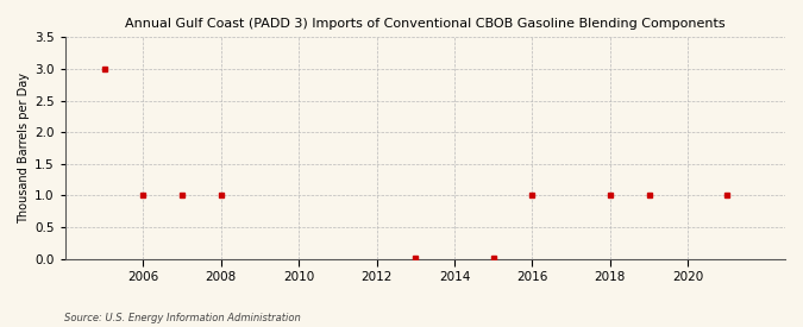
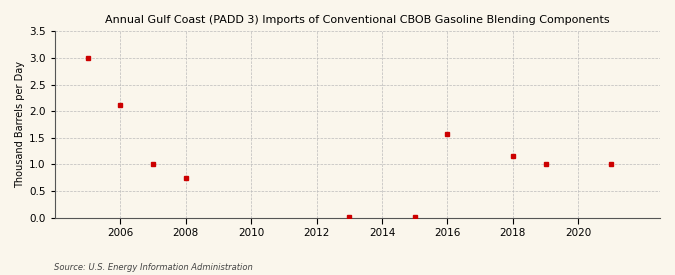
2006: 1.00 -> 2.12
2008: 1.00 -> 0.74
2016: 1.00 -> 1.58
2018: 1.00 -> 1.16
